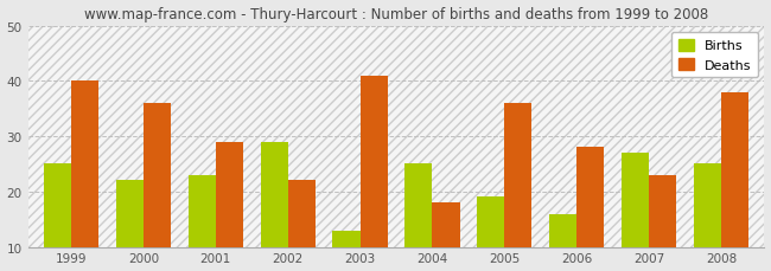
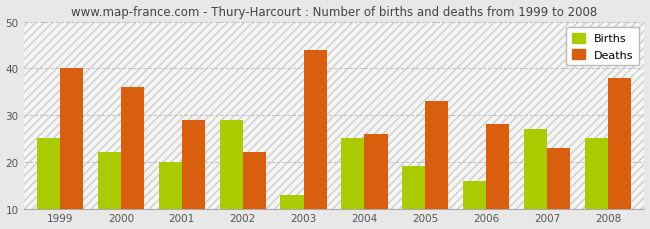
Births/2001: 23 -> 20
Deaths/2003: 41 -> 44
Deaths/2004: 18 -> 26
Deaths/2005: 36 -> 33
